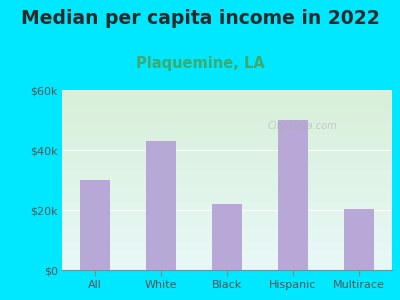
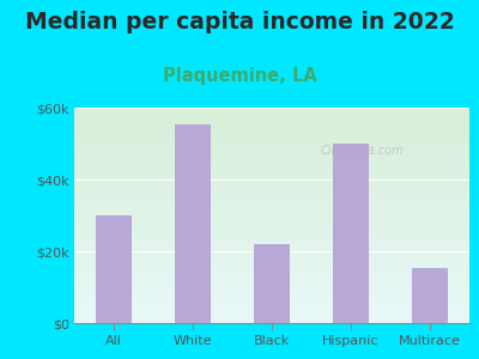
White: $43.0k -> $55.5k
Multirace: $20.5k -> $15.5k
